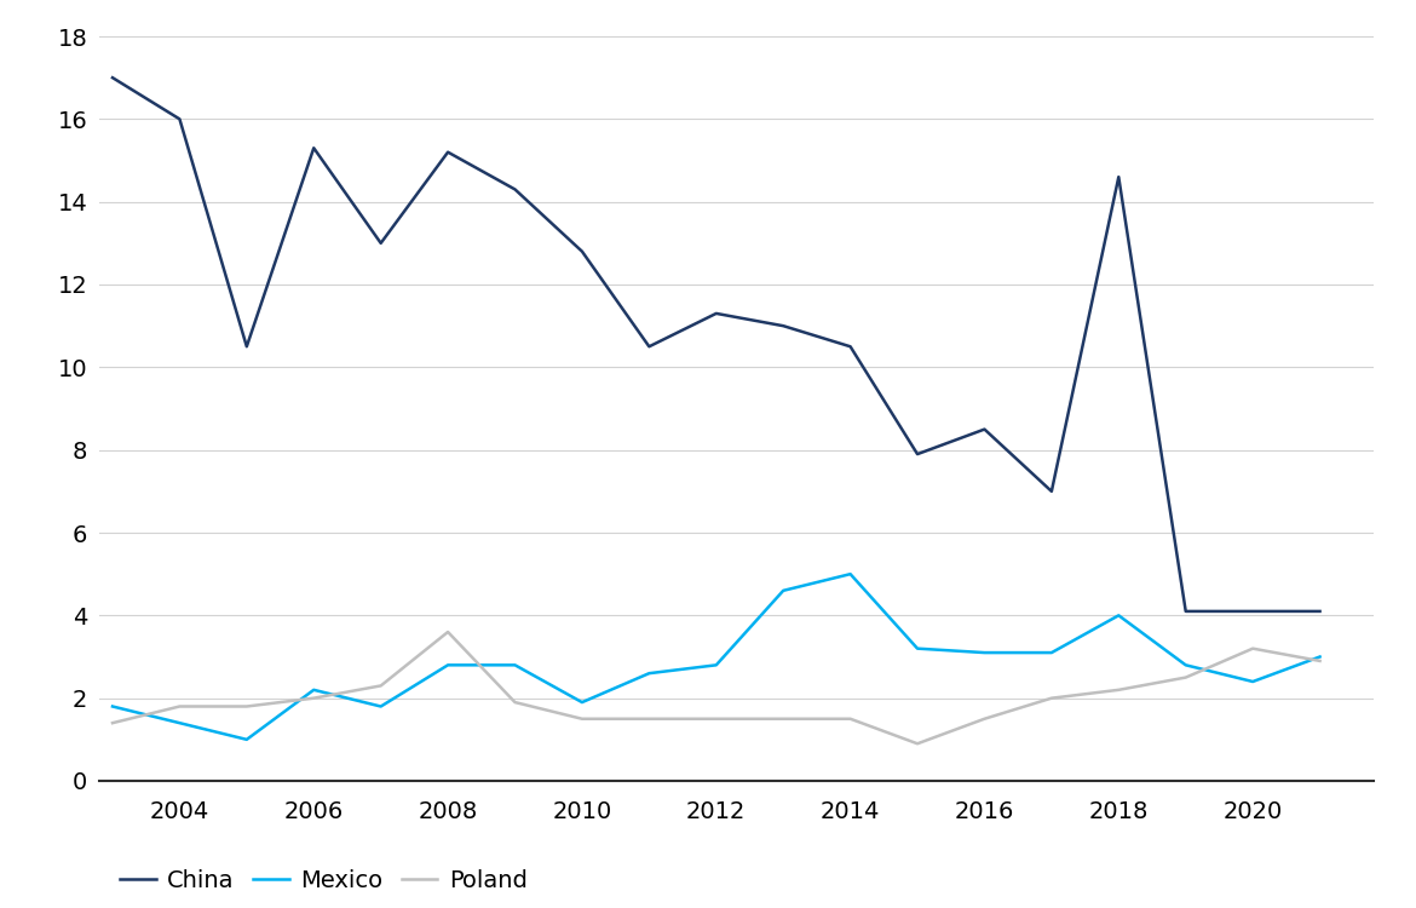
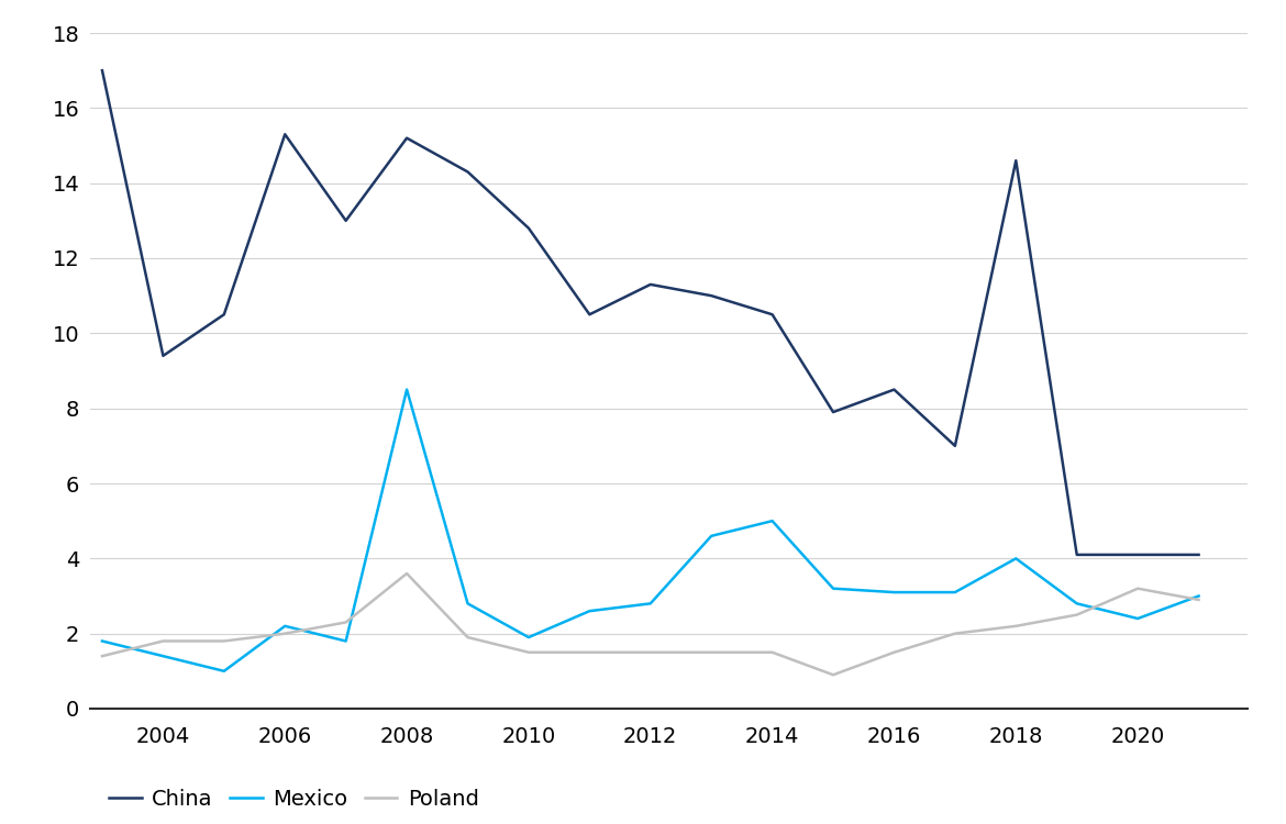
China/2004: 16.0 -> 9.4
Mexico/2008: 2.8 -> 8.5
